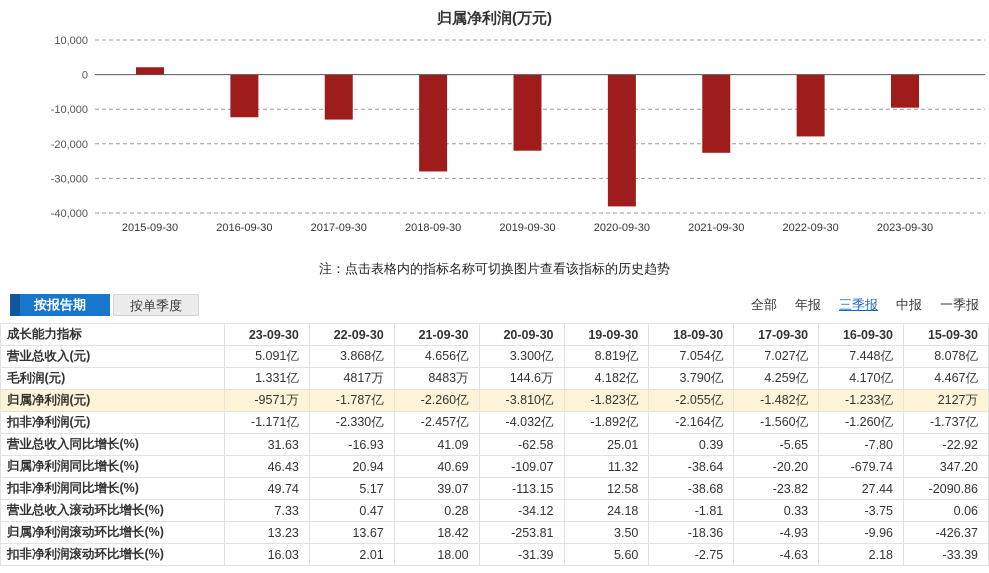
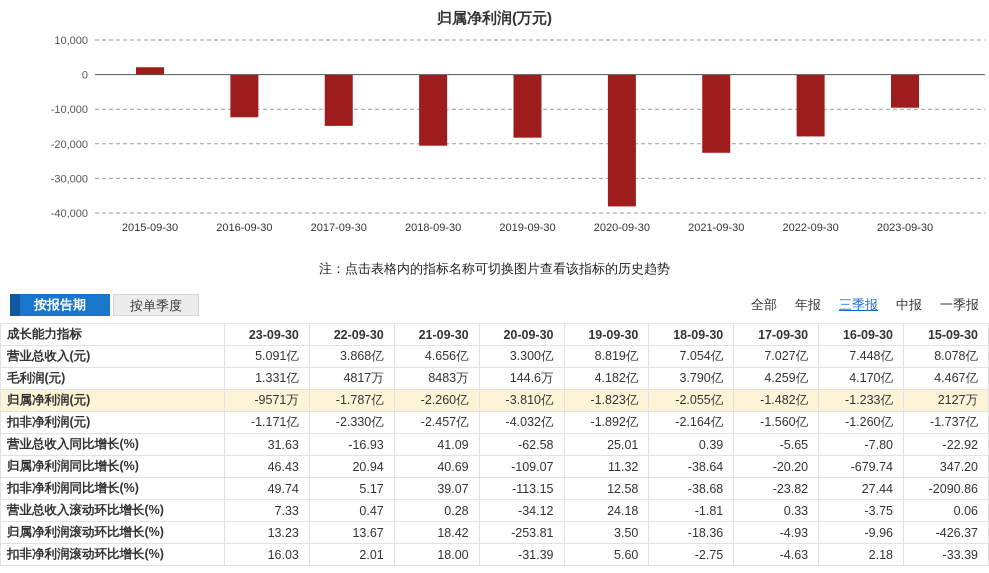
2017-09-30: -13000 -> -15000
2018-09-30: -28000 -> -21000
2019-09-30: -22000 -> -18000
